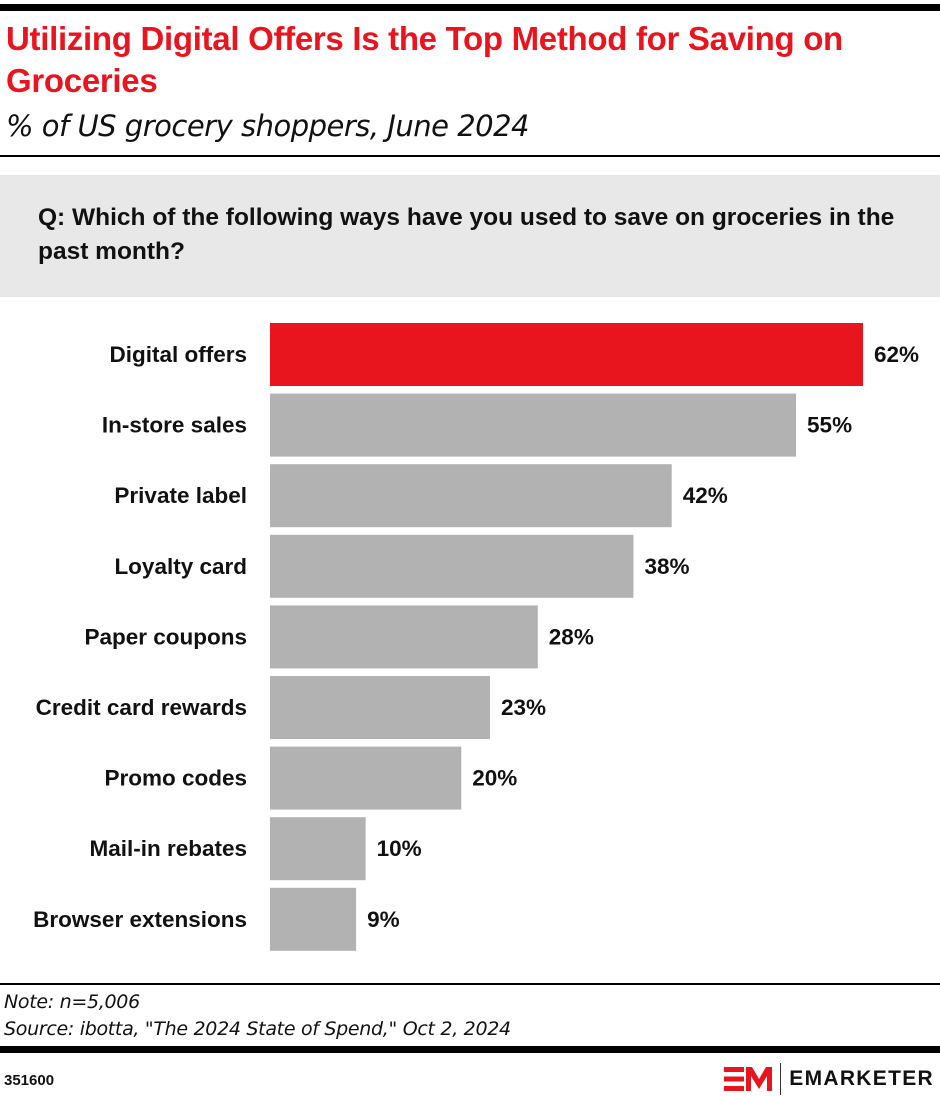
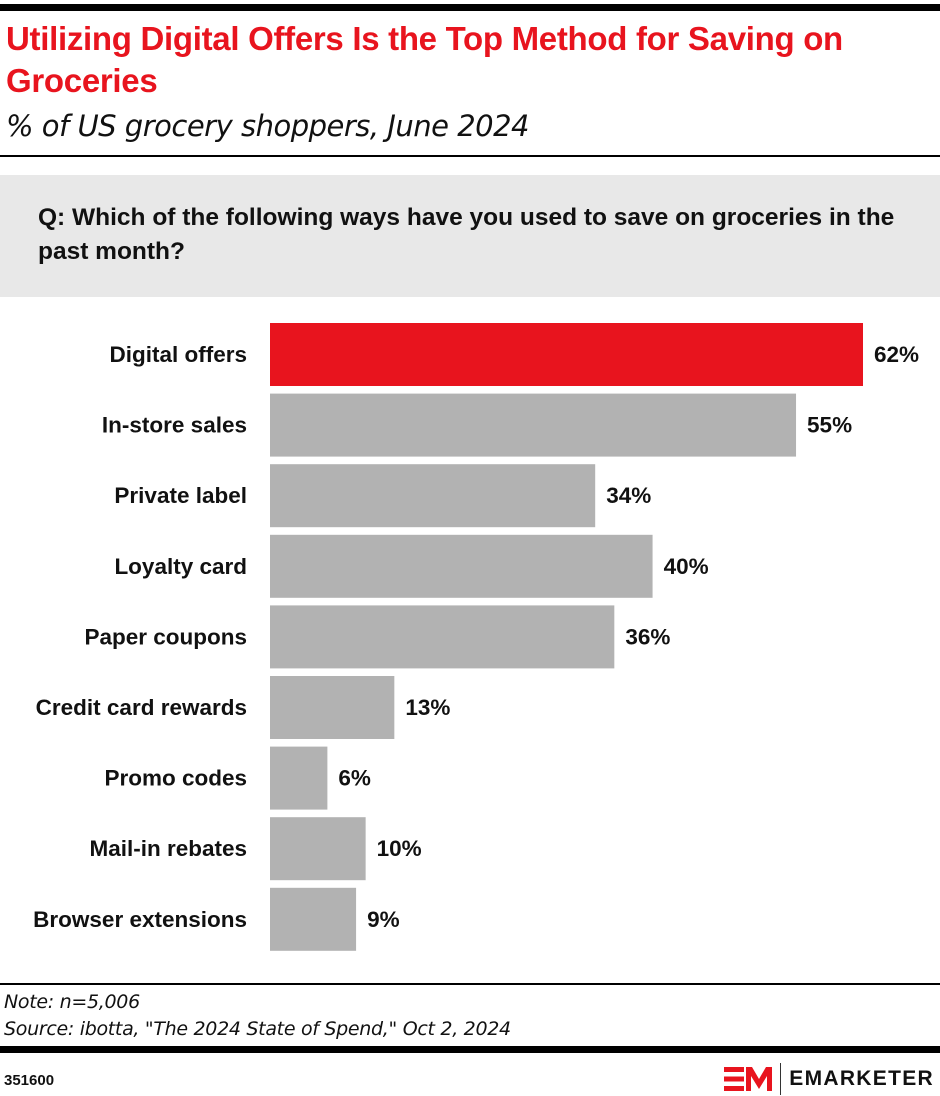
Private label: 42% -> 34%
Loyalty card: 38% -> 40%
Paper coupons: 28% -> 36%
Credit card rewards: 23% -> 13%
Promo codes: 20% -> 6%
